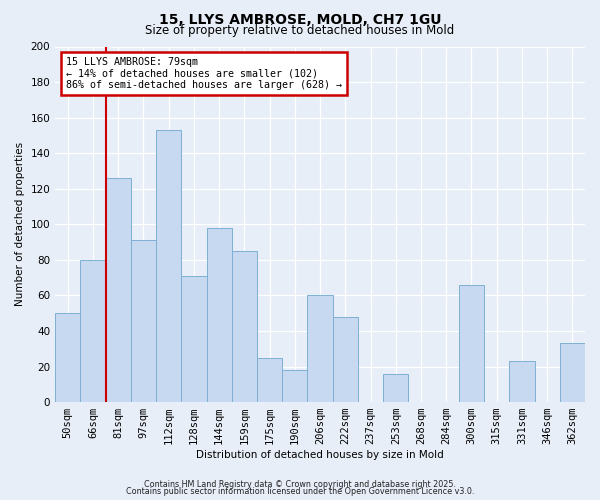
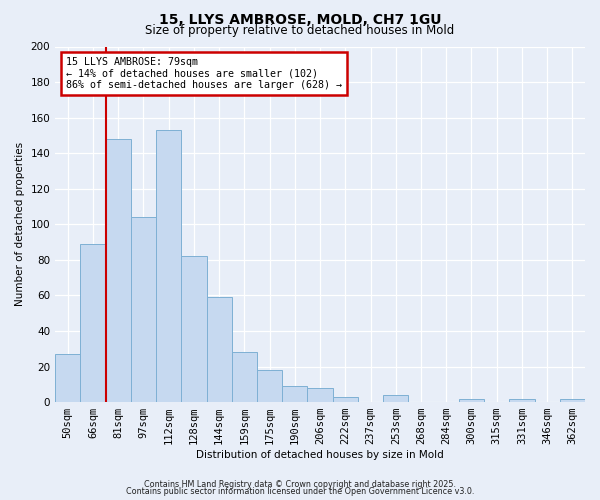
50sqm: 50 -> 27
66sqm: 80 -> 89
81sqm: 126 -> 148
97sqm: 91 -> 104
128sqm: 71 -> 82
144sqm: 98 -> 59
159sqm: 85 -> 28
175sqm: 25 -> 18
190sqm: 18 -> 9
206sqm: 60 -> 8
222sqm: 48 -> 3
253sqm: 16 -> 4
300sqm: 66 -> 2
331sqm: 23 -> 2
362sqm: 33 -> 2
